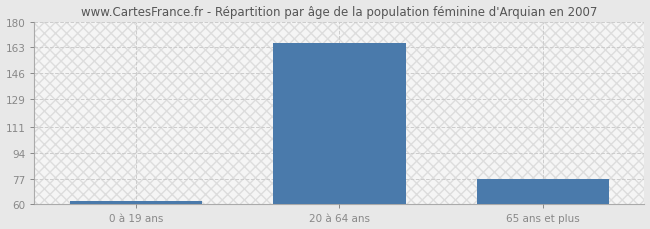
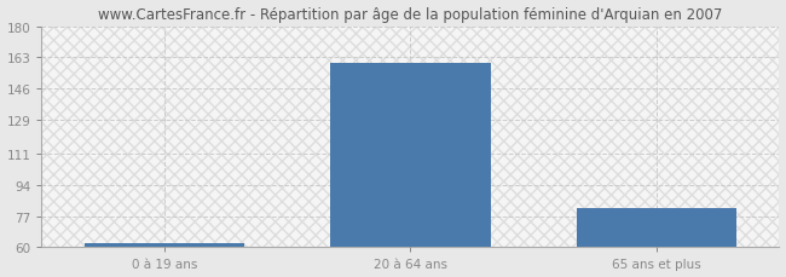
20 à 64 ans: 166 -> 160
65 ans et plus: 77 -> 81
